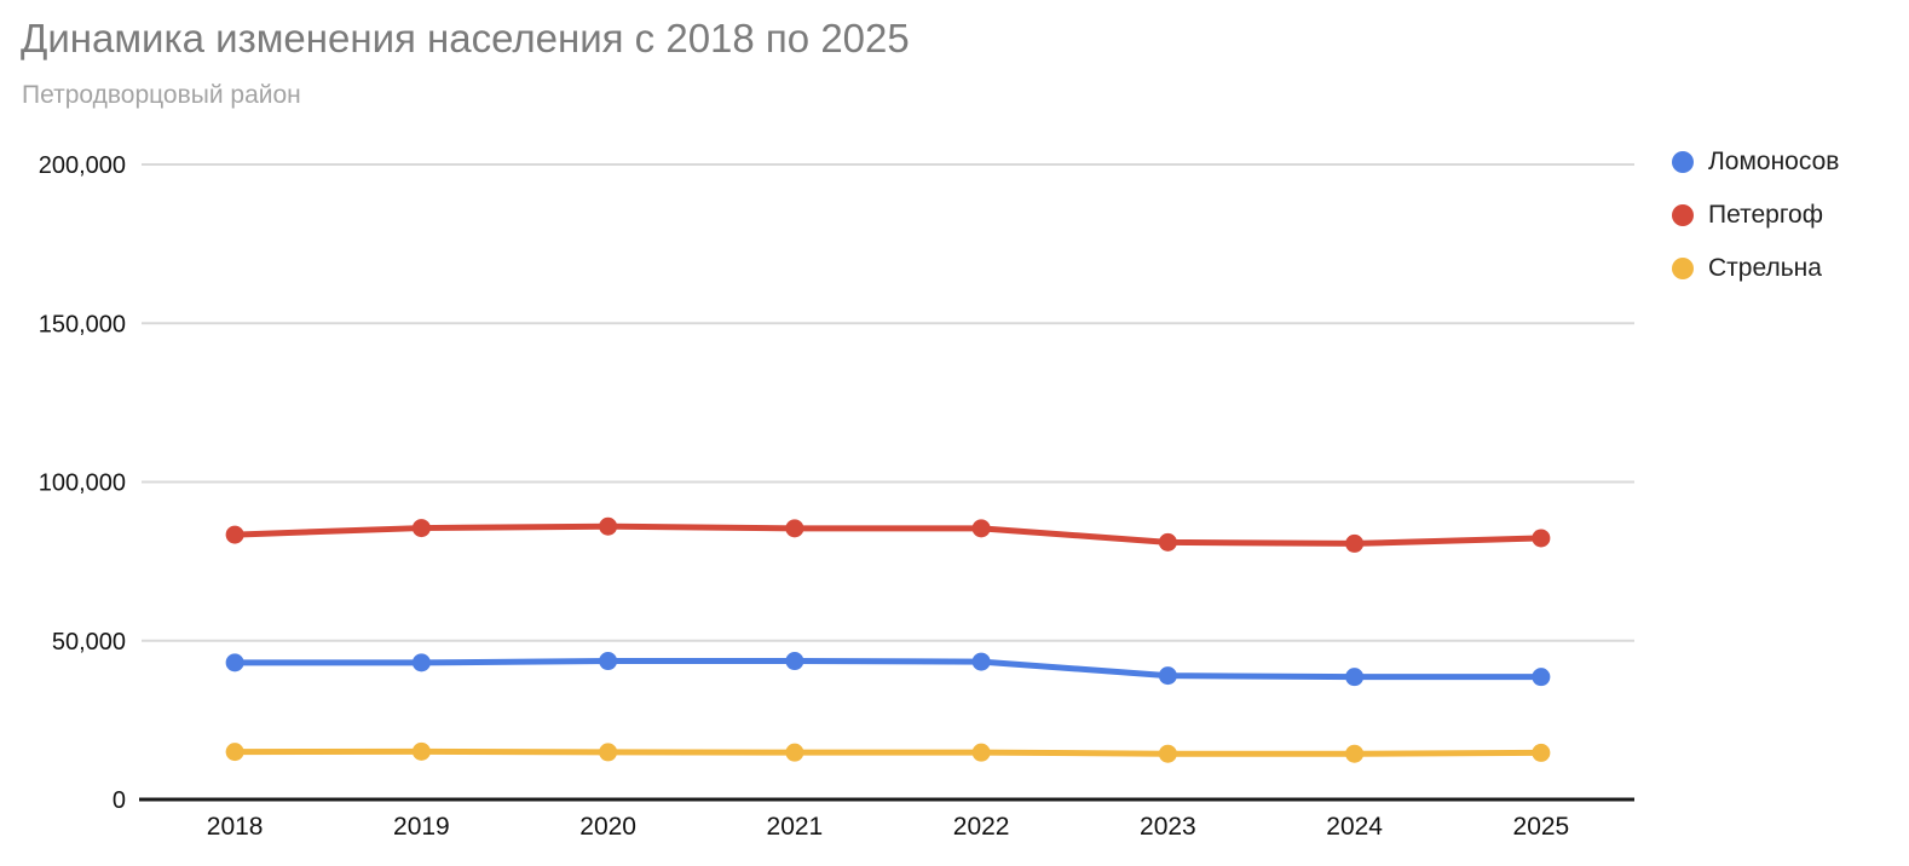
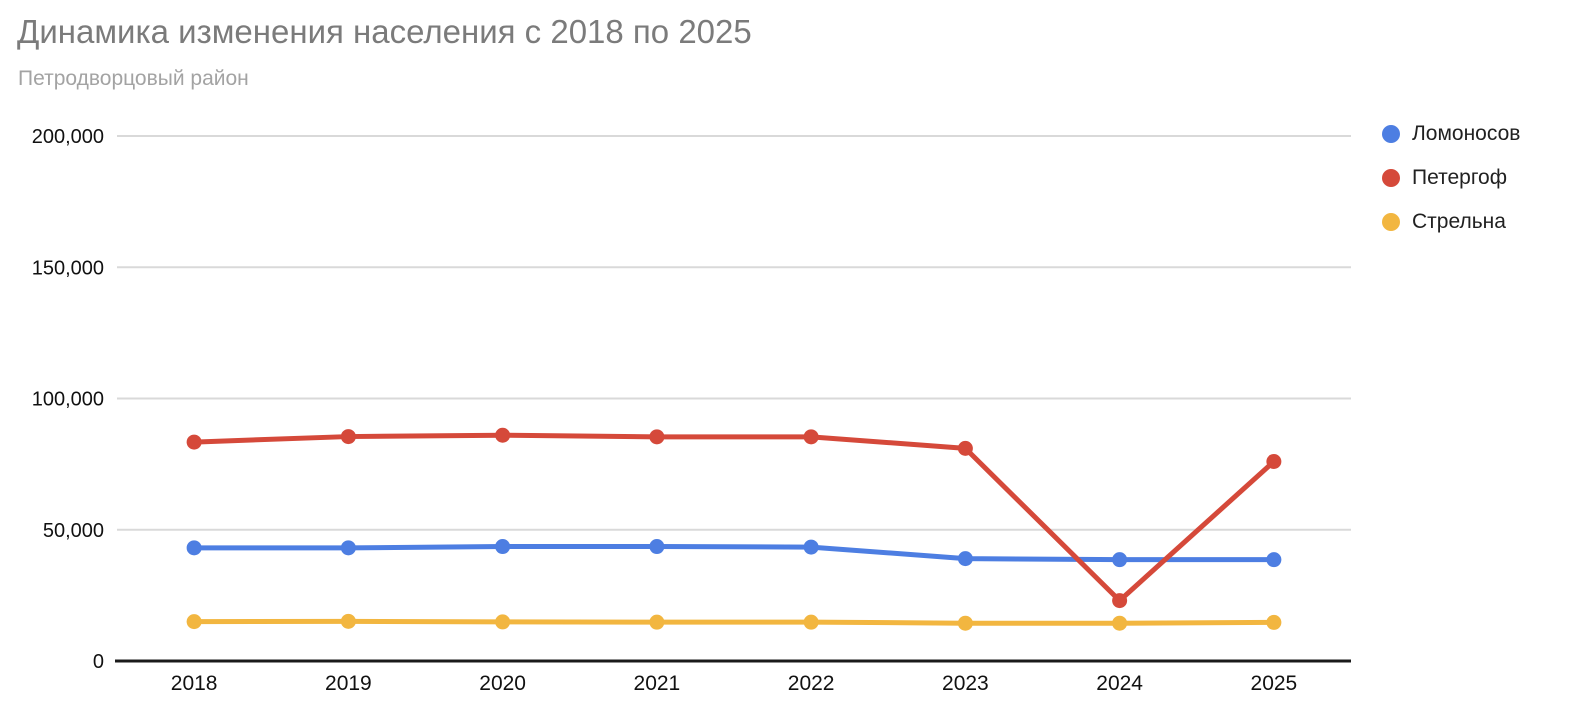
Петергоф/2024: 81000 -> 23000
Петергоф/2025: 82000 -> 76000
